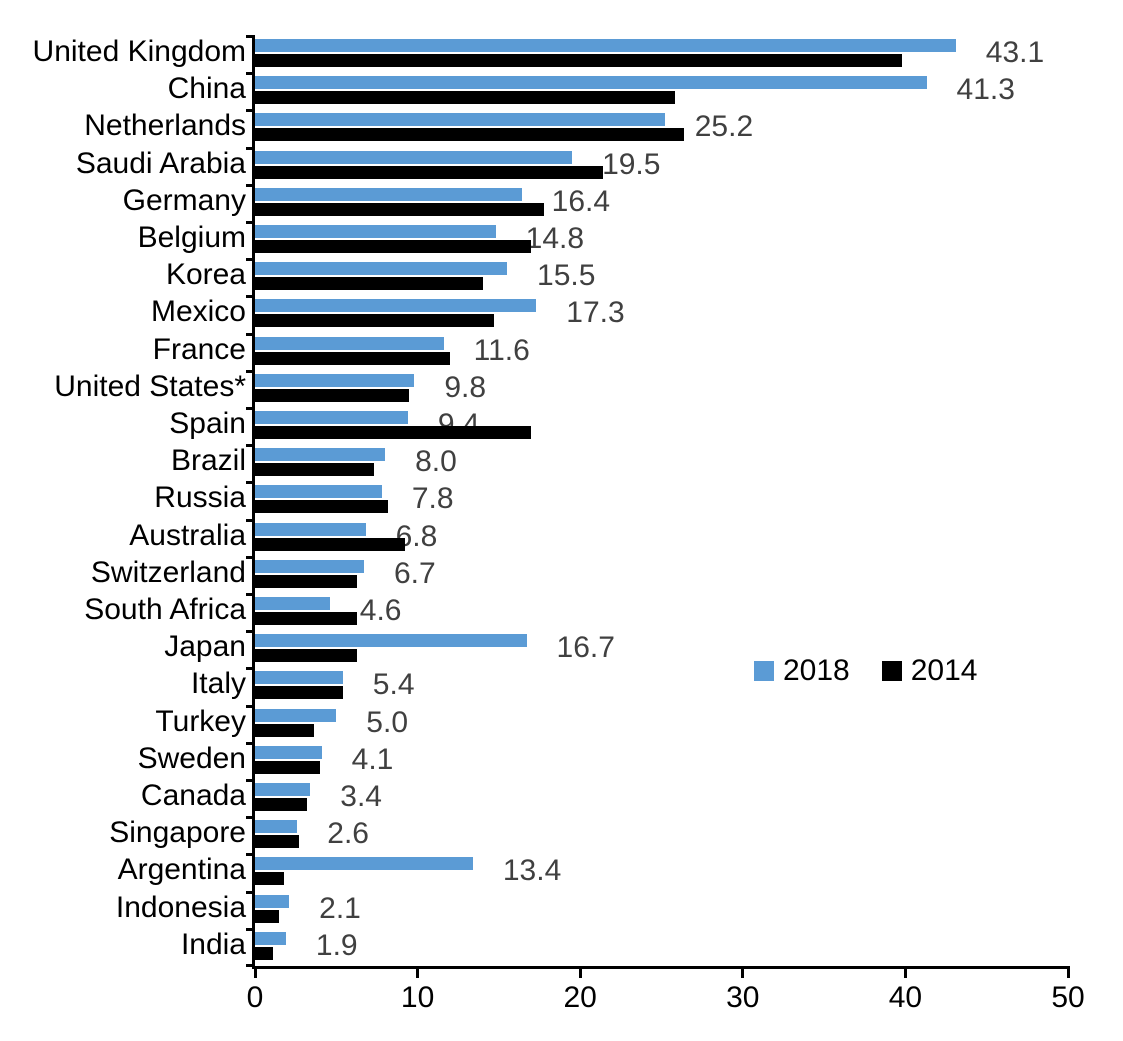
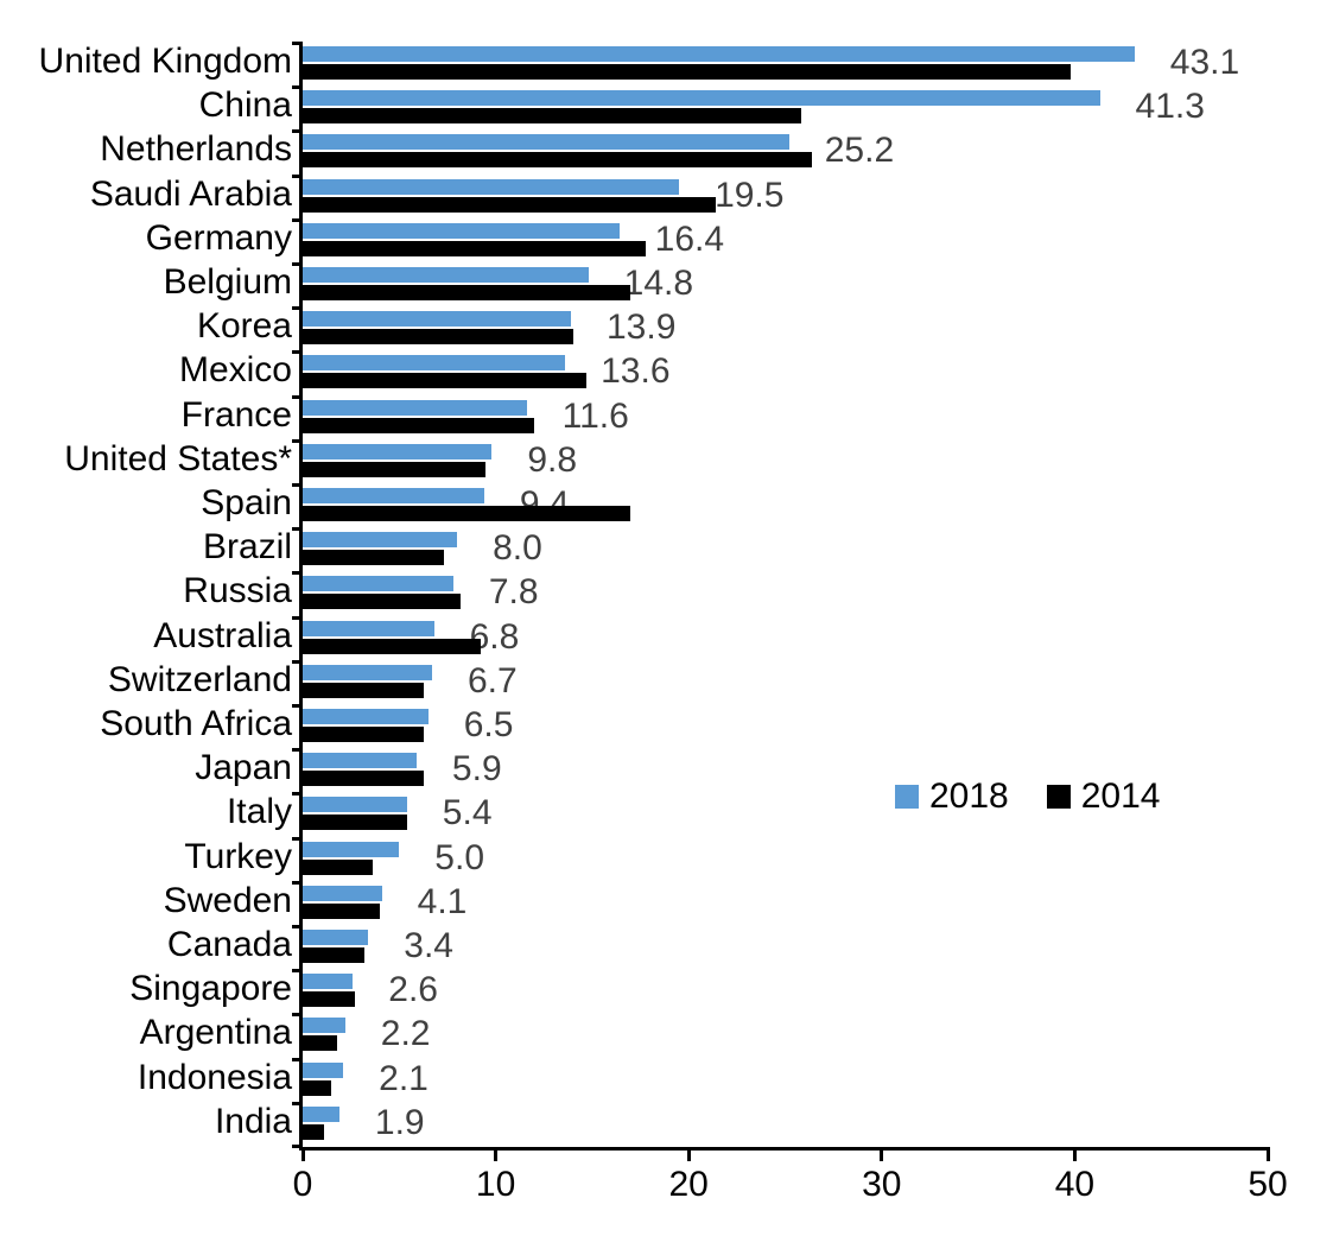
2018/Korea: 15.5 -> 13.9
2018/Mexico: 17.3 -> 13.6
2018/South Africa: 4.6 -> 6.5
2018/Japan: 16.7 -> 5.9
2018/Argentina: 13.4 -> 2.2
